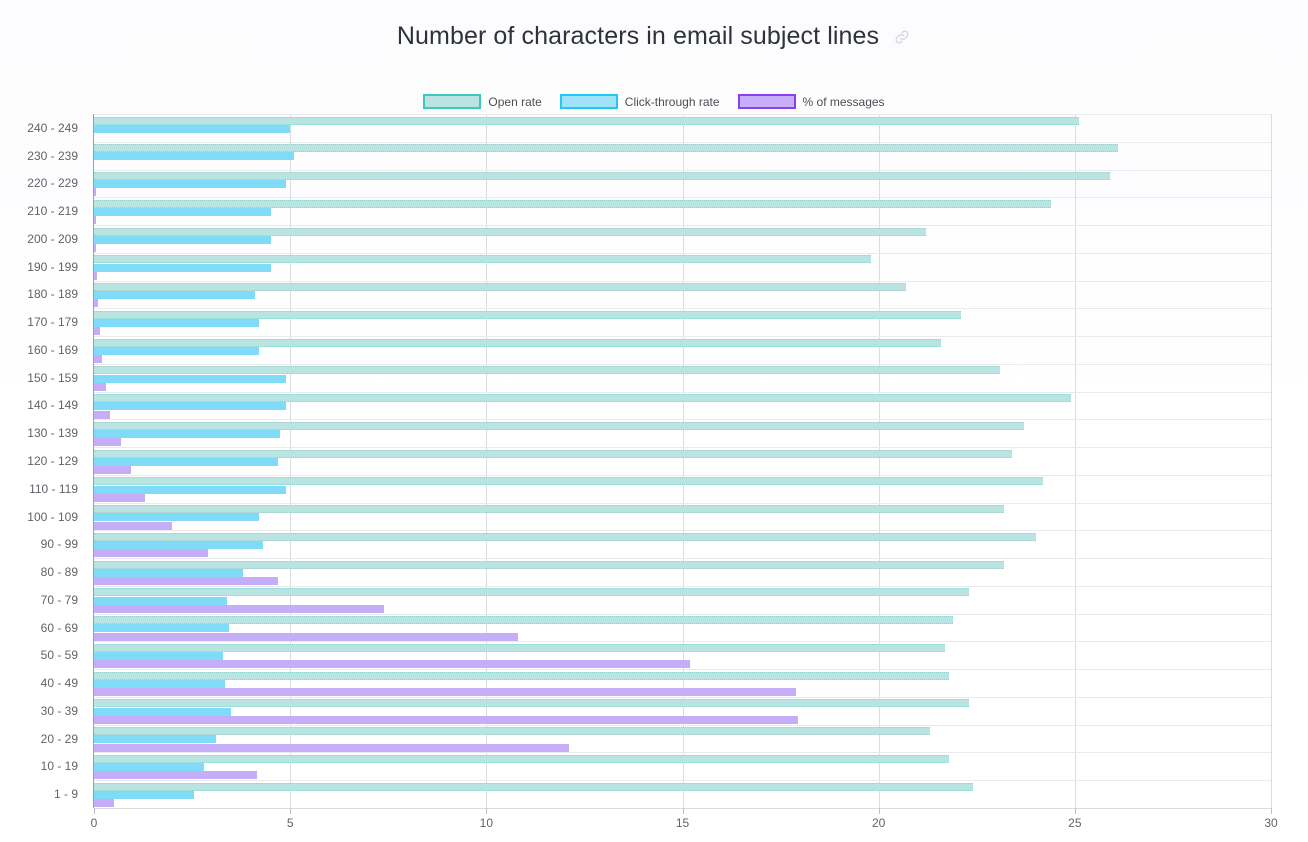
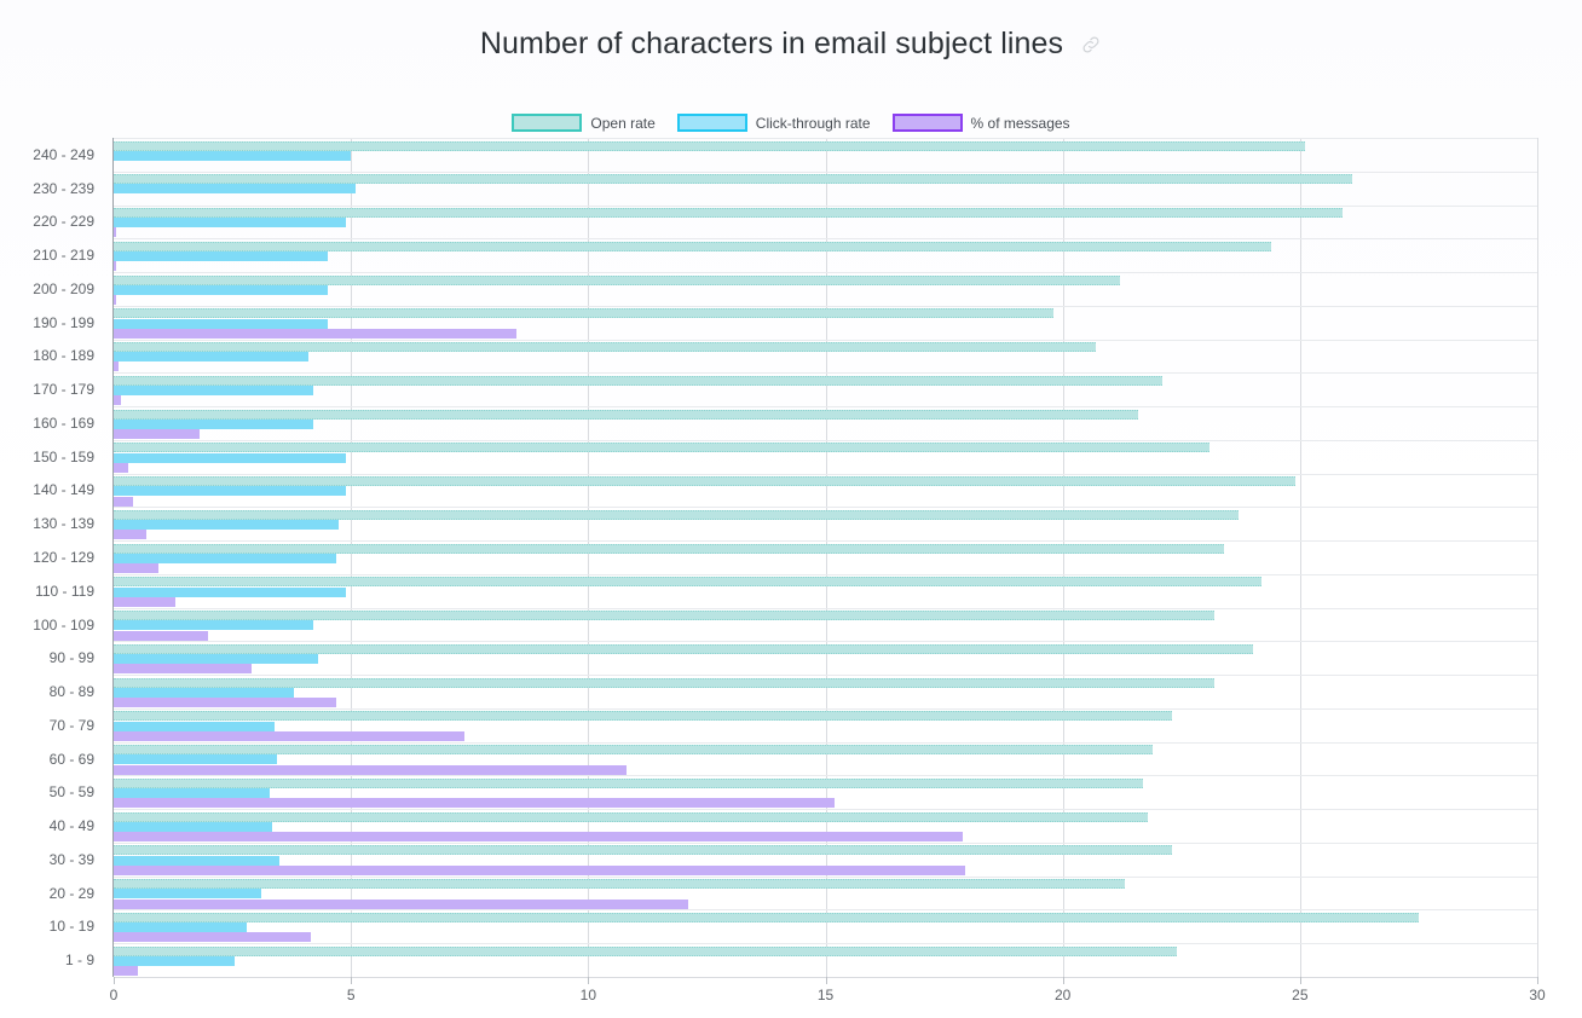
% of messages/190 - 199: 0.1 -> 8.5
% of messages/160 - 169: 0.2 -> 1.8
Open rate/10 - 19: 21.8 -> 27.5
